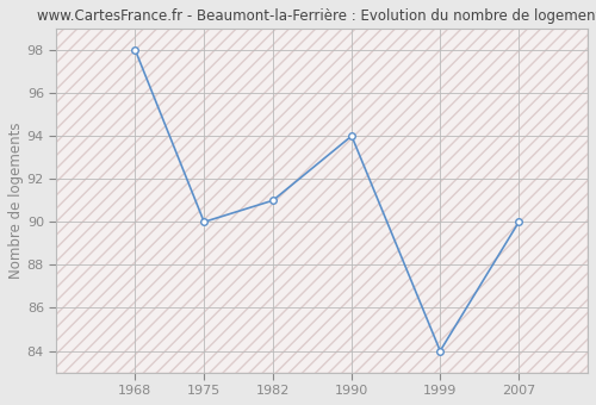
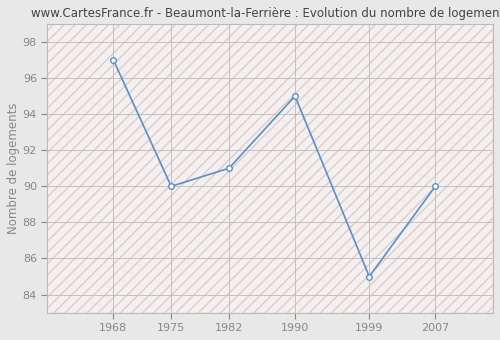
1968: 98 -> 97
1990: 94 -> 95
1999: 84 -> 85
